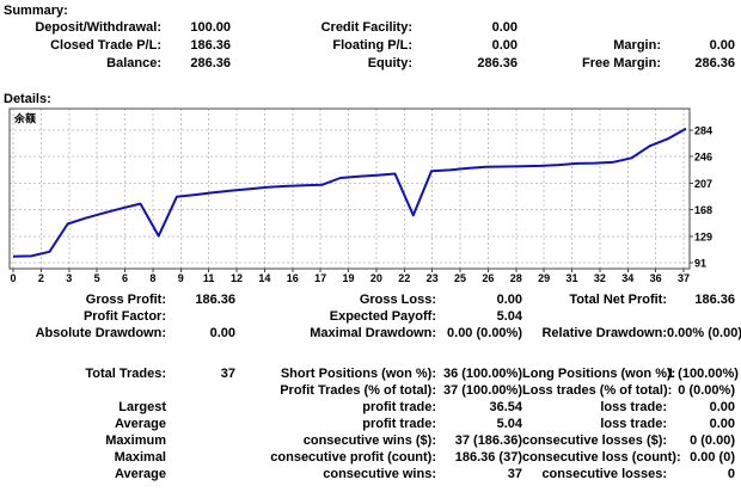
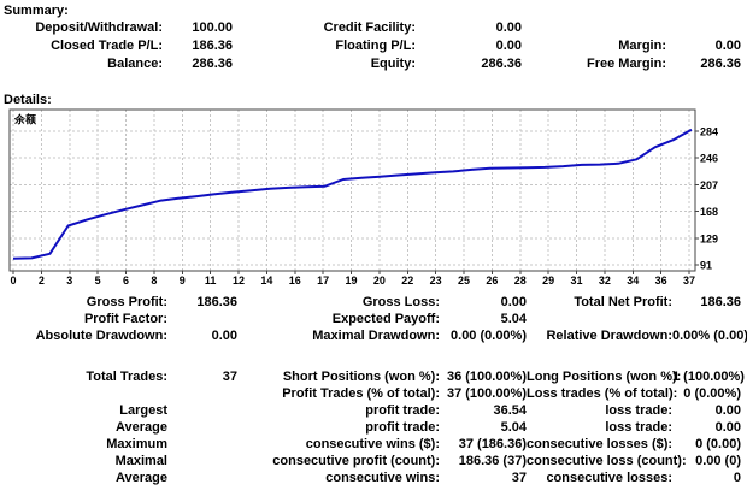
8: 130 -> 180
22: 160 -> 220
